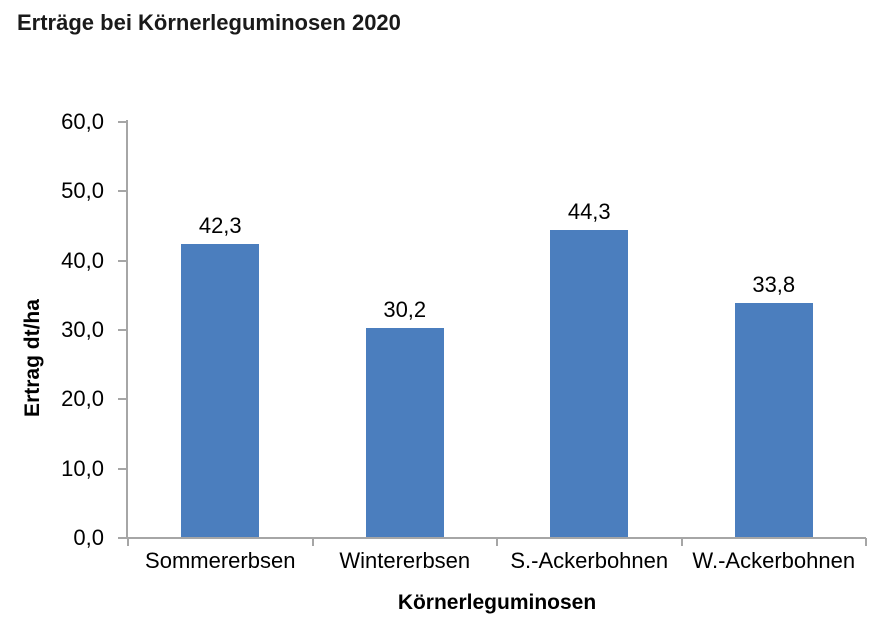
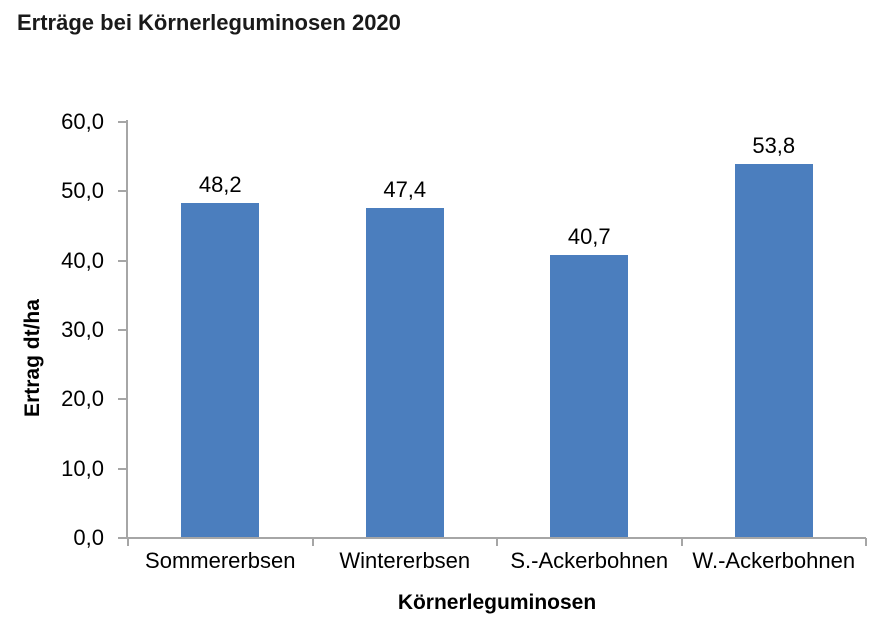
Sommererbsen: 42,3 -> 48,2
Wintererbsen: 30,2 -> 47,4
S.-Ackerbohnen: 44,3 -> 40,7
W.-Ackerbohnen: 33,8 -> 53,8
